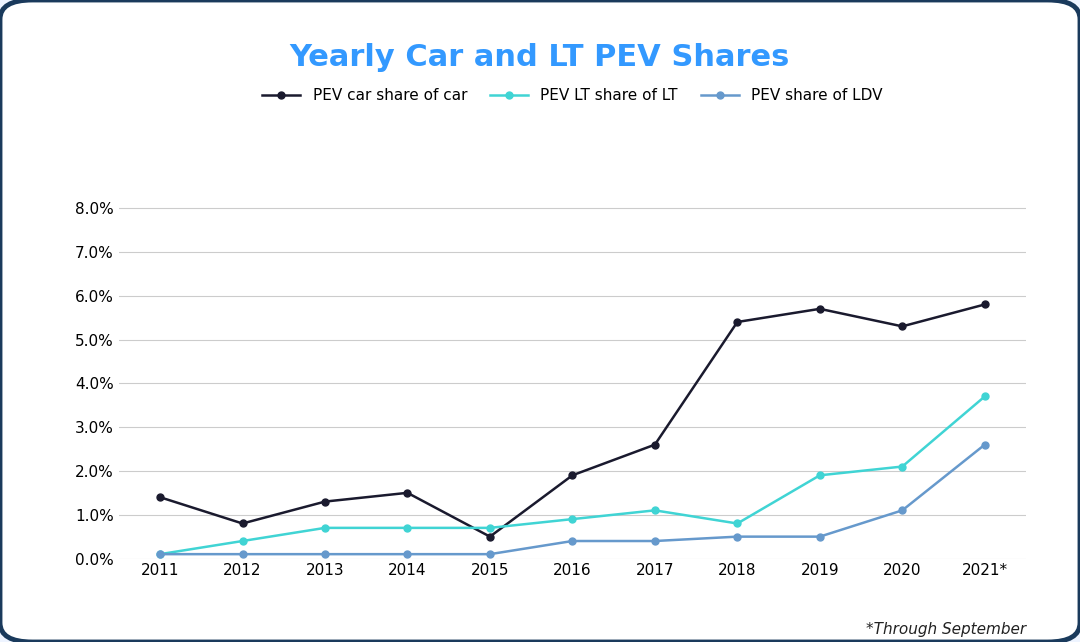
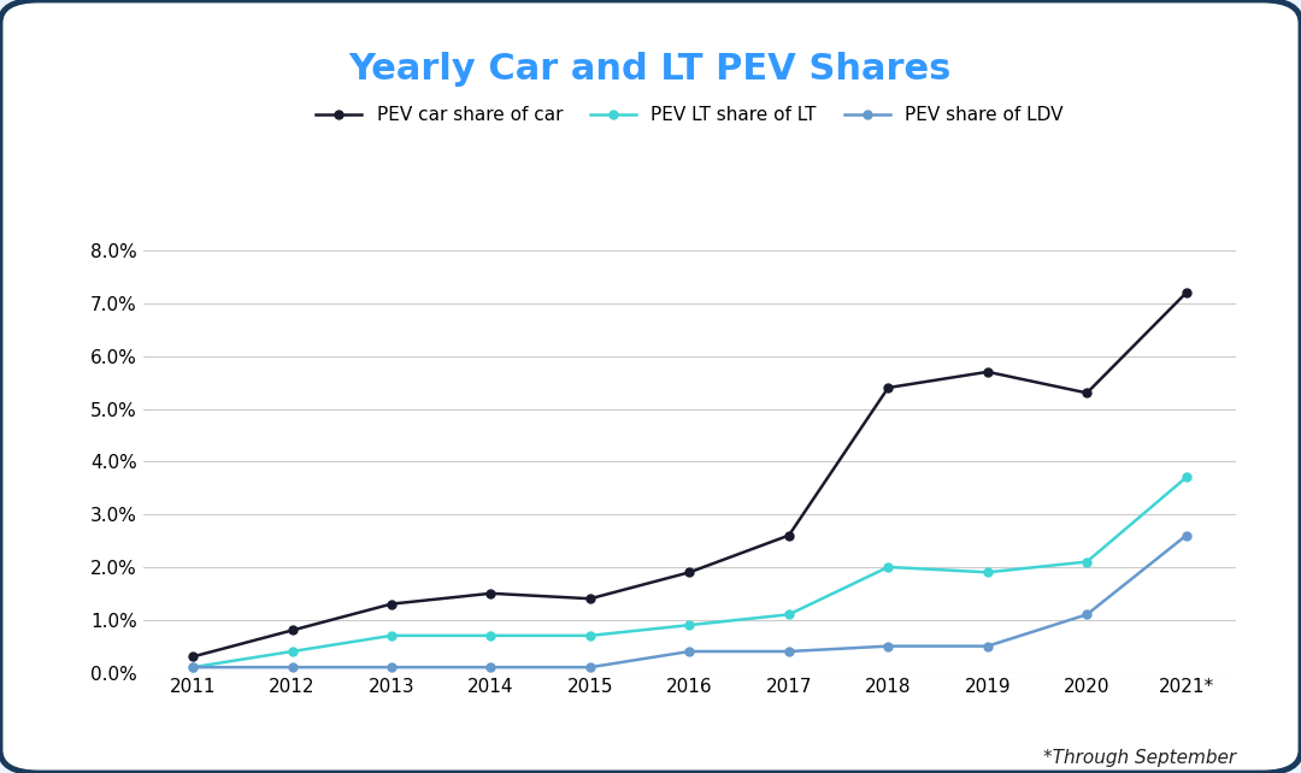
PEV car share of car/2011: 1.4% -> 0.3%
PEV car share of car/2015: 0.5% -> 1.4%
PEV LT share of LT/2018: 0.8% -> 2.0%
PEV car share of car/2021*: 5.8% -> 7.2%
